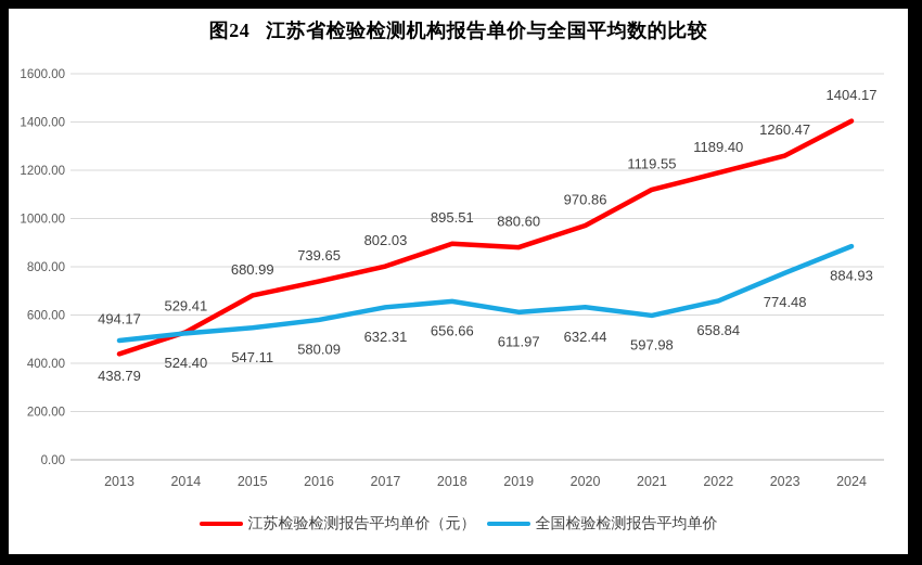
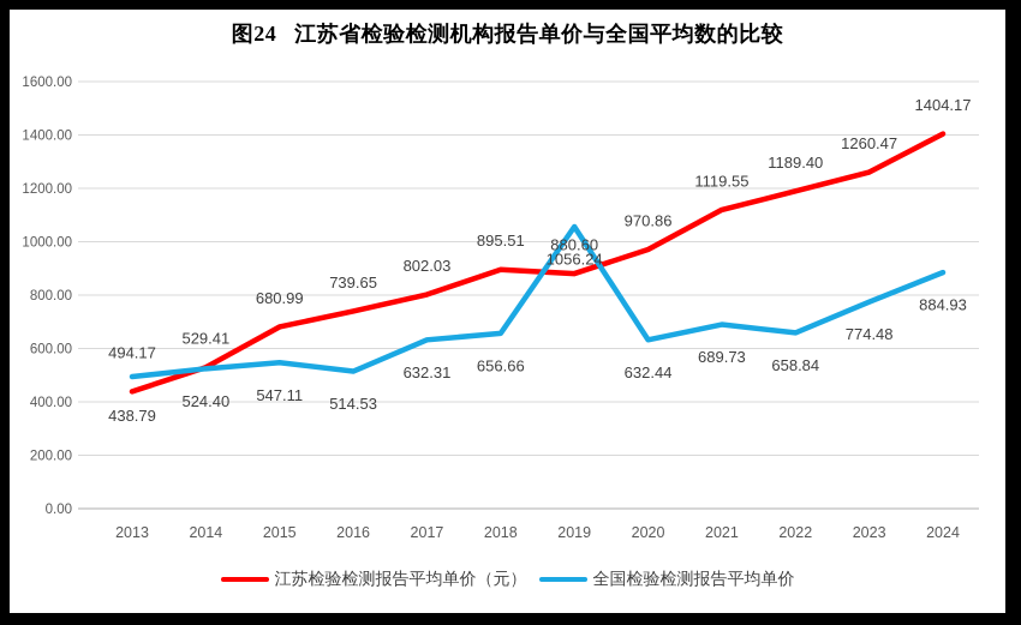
全国检验检测报告平均单价/2016: 580.09 -> 514.53
全国检验检测报告平均单价/2019: 611.97 -> 1056.24
全国检验检测报告平均单价/2021: 597.98 -> 689.73
